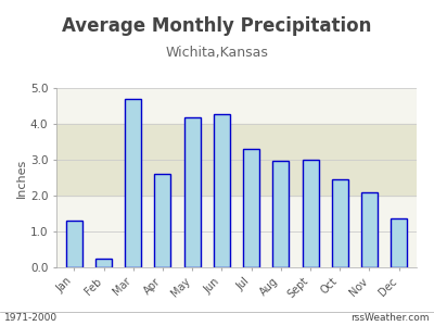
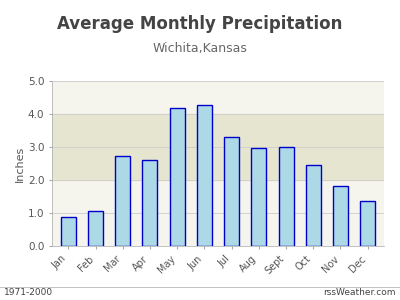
Jan: 1.30 -> 0.87
Feb: 0.25 -> 1.05
Mar: 4.70 -> 2.72
Nov: 2.10 -> 1.83
